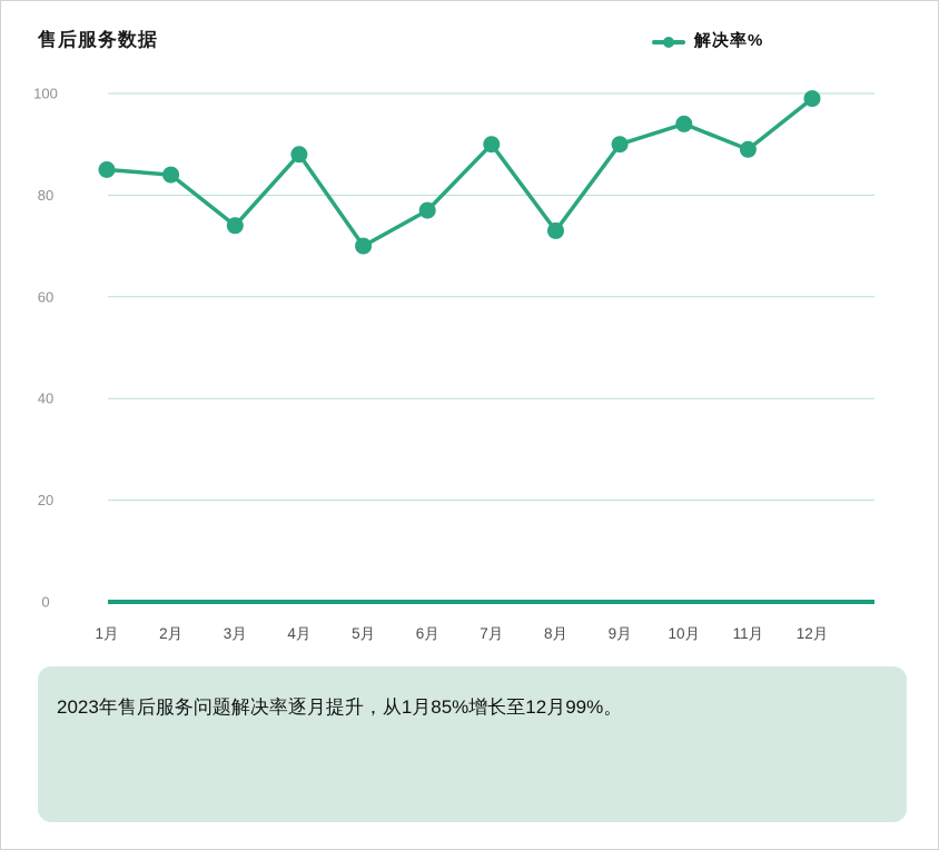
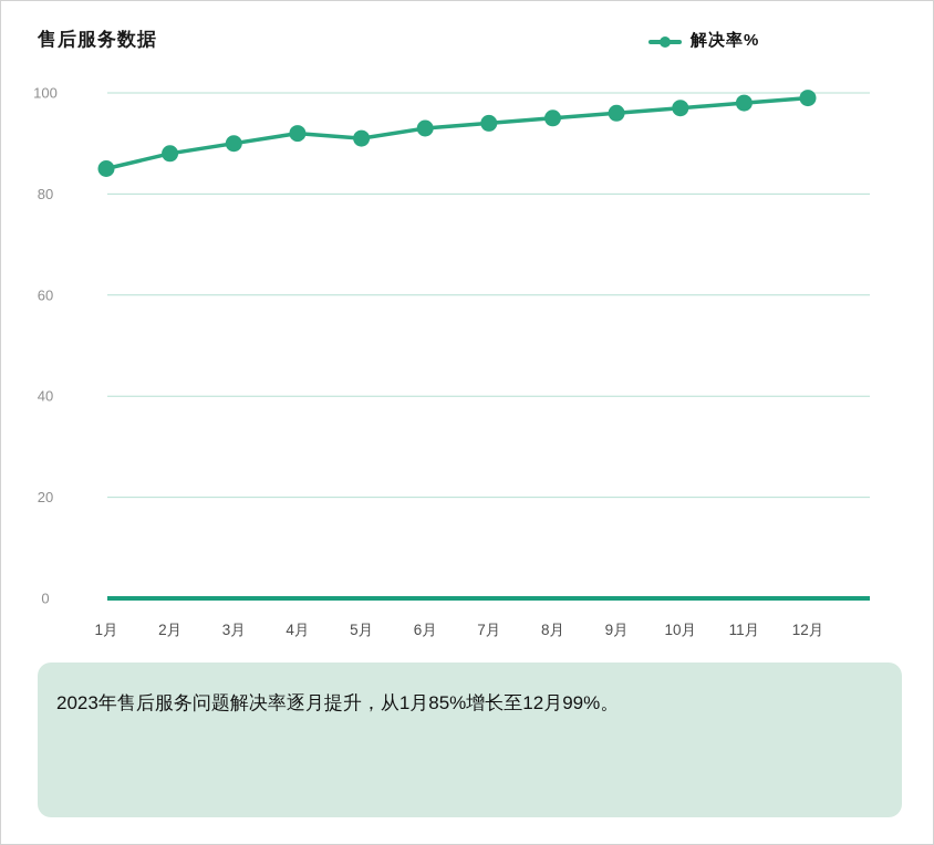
2月: 84 -> 88
3月: 74 -> 90
4月: 88 -> 92
5月: 70 -> 91
6月: 77 -> 93
7月: 90 -> 94
8月: 73 -> 95
9月: 90 -> 96
10月: 94 -> 97
11月: 89 -> 98
